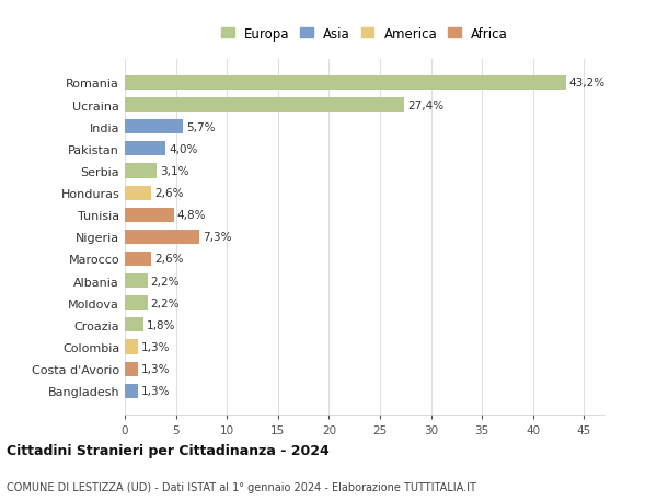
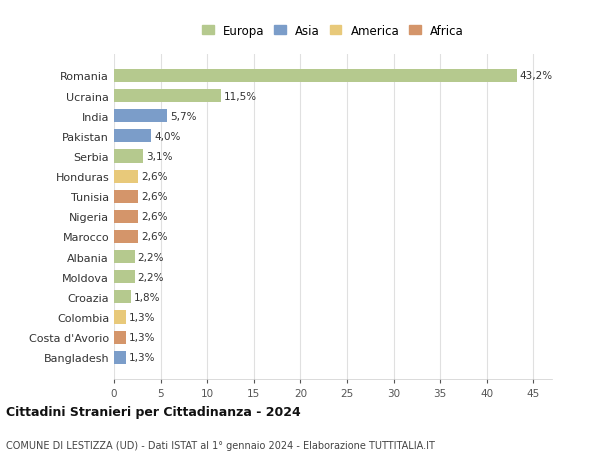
Ucraina: 27,4% -> 11,5%
Tunisia: 4,8% -> 2,6%
Nigeria: 7,3% -> 2,6%
